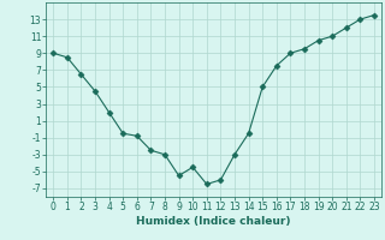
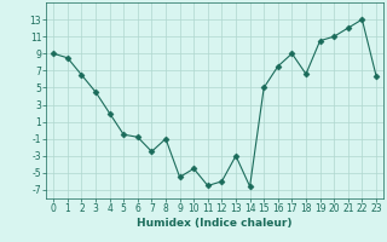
8: -3.0 -> -1.0
14: -0.5 -> -6.6
18: 9.5 -> 6.6
23: 13.5 -> 6.4
